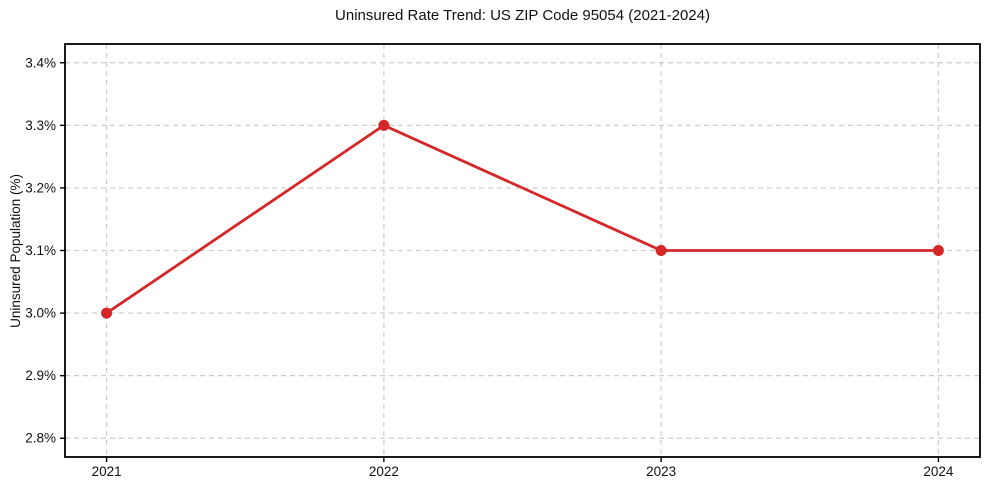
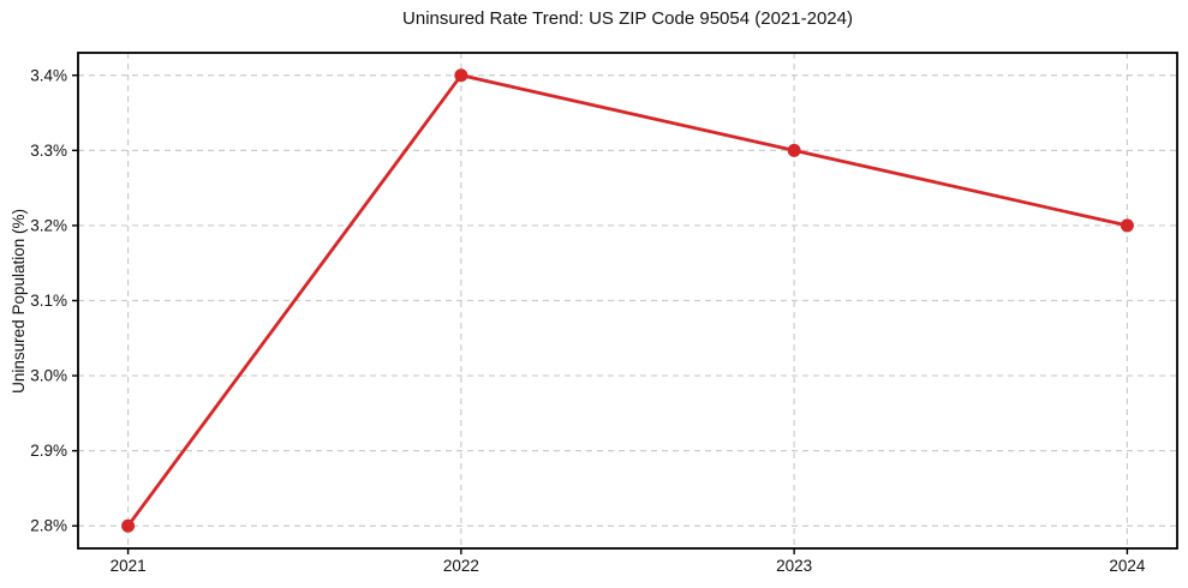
2021: 3.0% -> 2.8%
2022: 3.3% -> 3.4%
2023: 3.1% -> 3.3%
2024: 3.1% -> 3.2%
